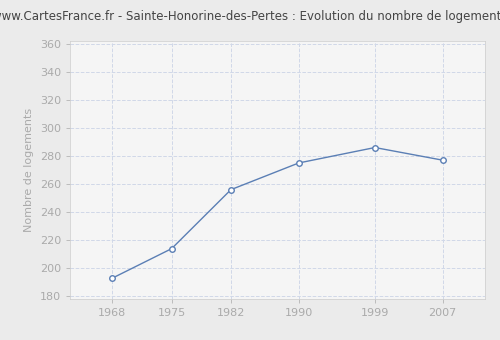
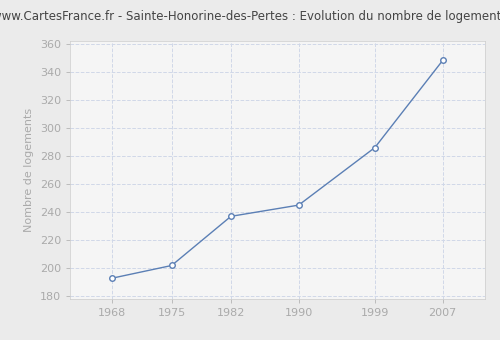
1975: 214 -> 202
1982: 256 -> 237
1990: 275 -> 245
2007: 277 -> 348
